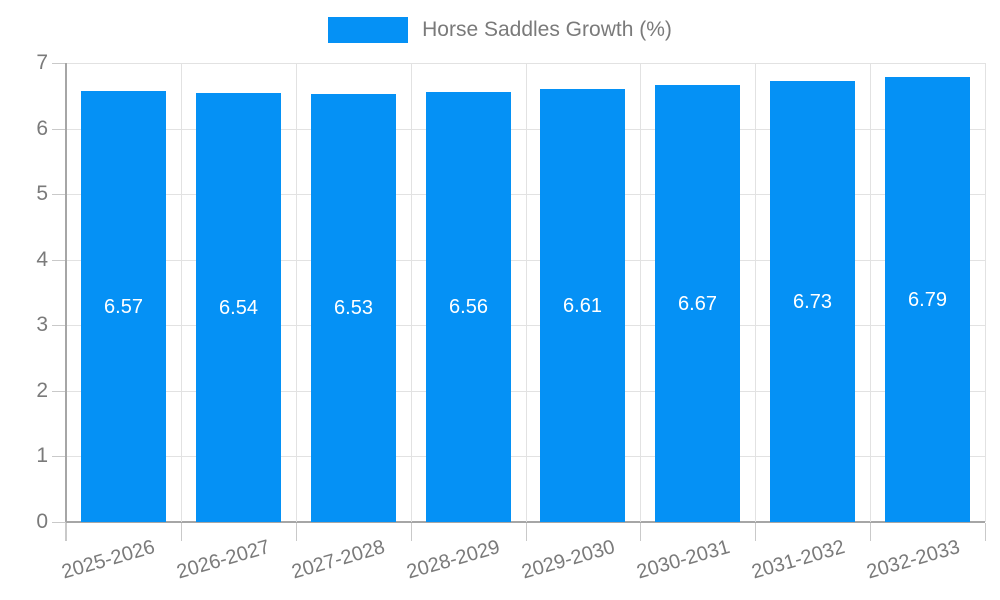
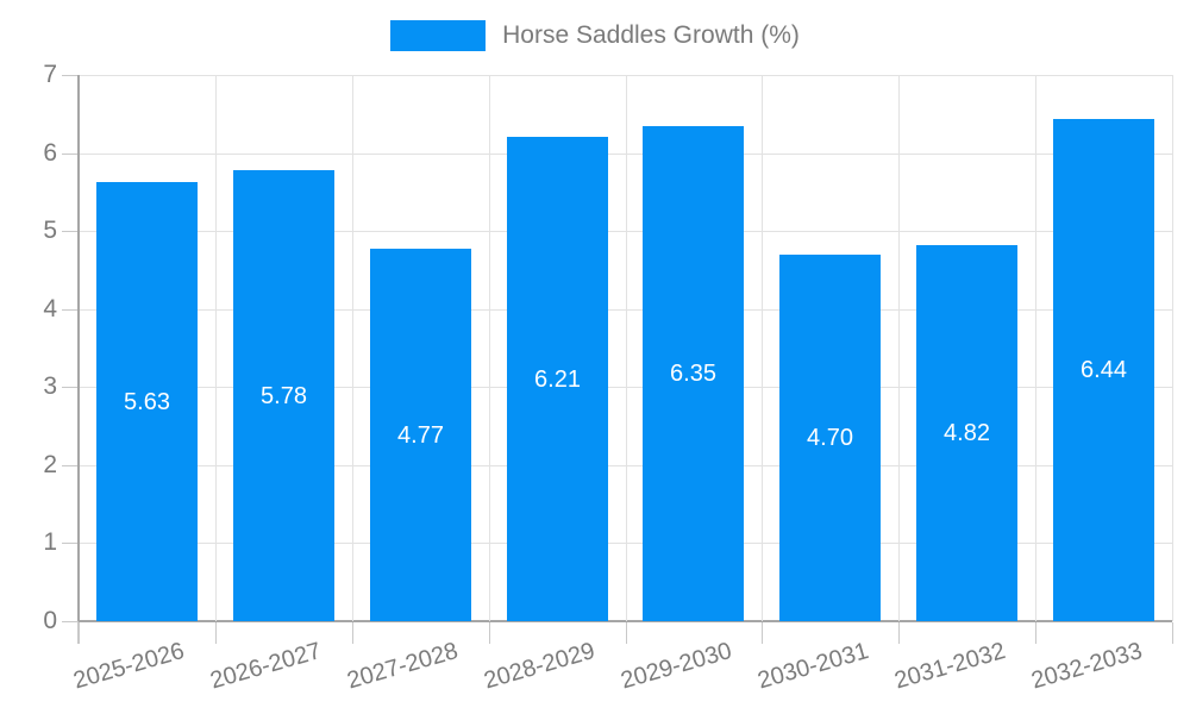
2025-2026: 6.57 -> 5.63
2026-2027: 6.54 -> 5.78
2027-2028: 6.53 -> 4.77
2028-2029: 6.56 -> 6.21
2029-2030: 6.61 -> 6.35
2030-2031: 6.67 -> 4.70
2031-2032: 6.73 -> 4.82
2032-2033: 6.79 -> 6.44
